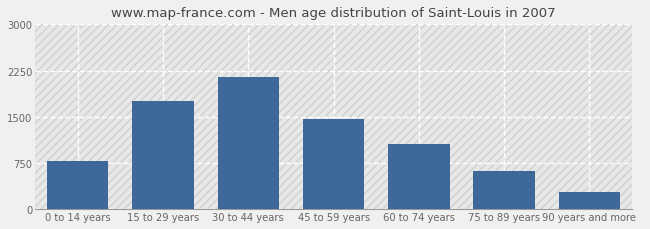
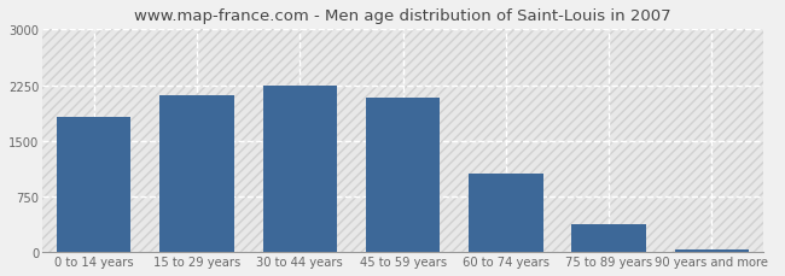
0 to 14 years: 780 -> 1820
15 to 29 years: 1760 -> 2120
30 to 44 years: 2140 -> 2250
45 to 59 years: 1460 -> 2080
75 to 89 years: 620 -> 370
90 years and more: 280 -> 30
